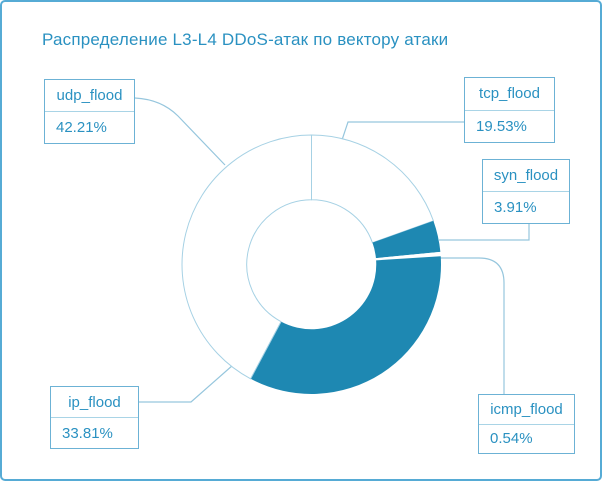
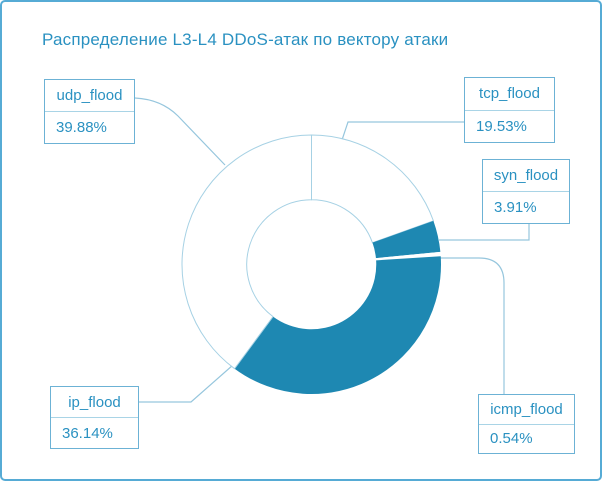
ip_flood: 33.81% -> 36.14%
udp_flood: 42.21% -> 39.88%
